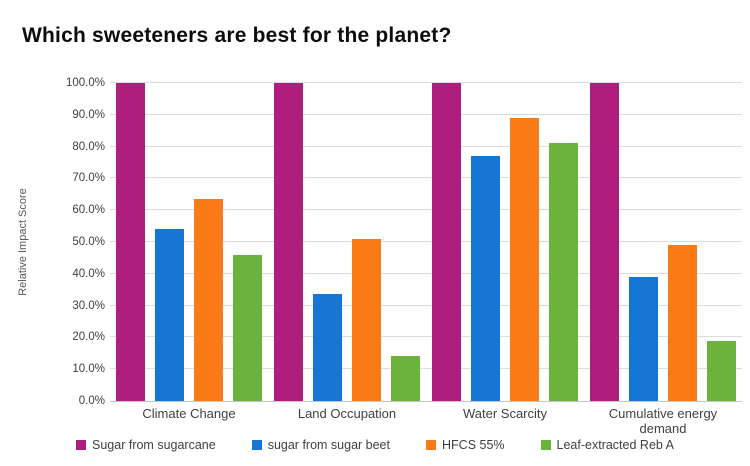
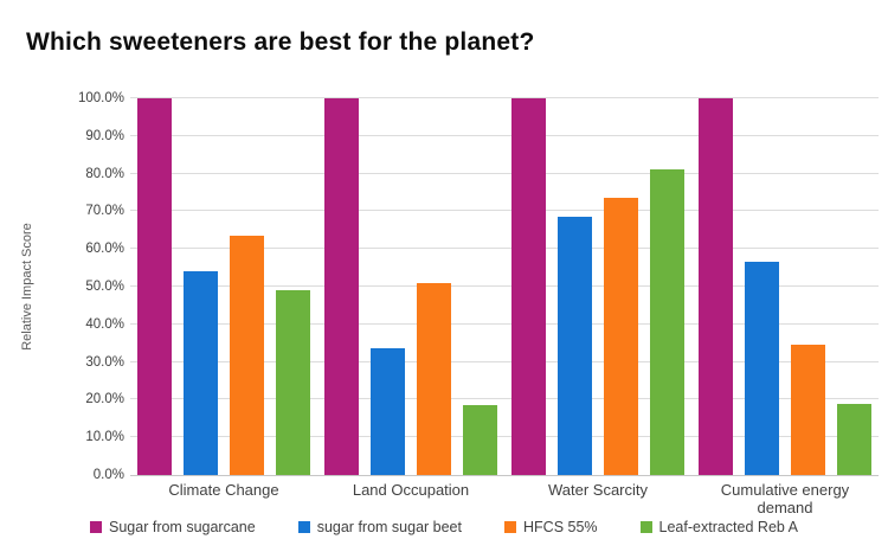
Leaf-extracted Reb A/Climate Change: 46% -> 49%
Leaf-extracted Reb A/Land Occupation: 14% -> 18%
sugar from sugar beet/Water Scarcity: 77% -> 68%
HFCS 55%/Water Scarcity: 89% -> 74%
sugar from sugar beet/Cumulative energy demand: 39% -> 56%
HFCS 55%/Cumulative energy demand: 49% -> 34%
